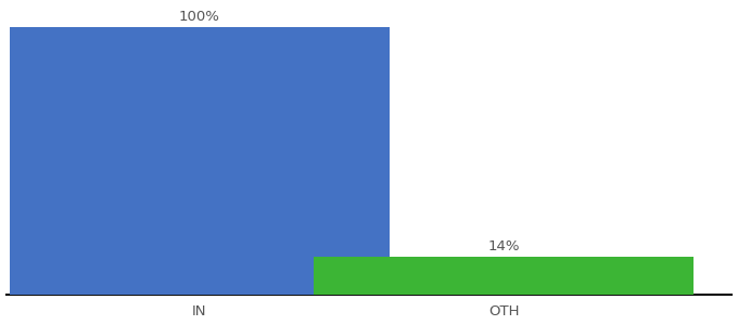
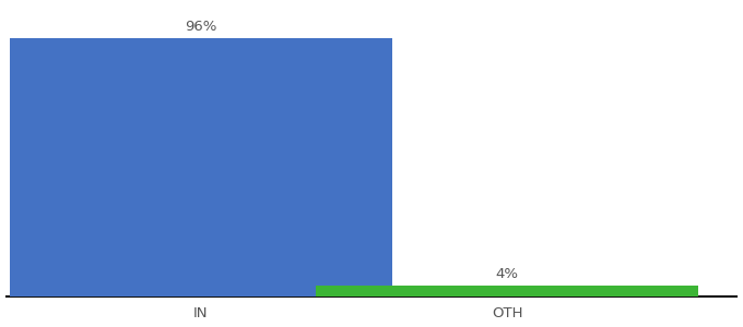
IN: 100% -> 96%
OTH: 14% -> 4%
